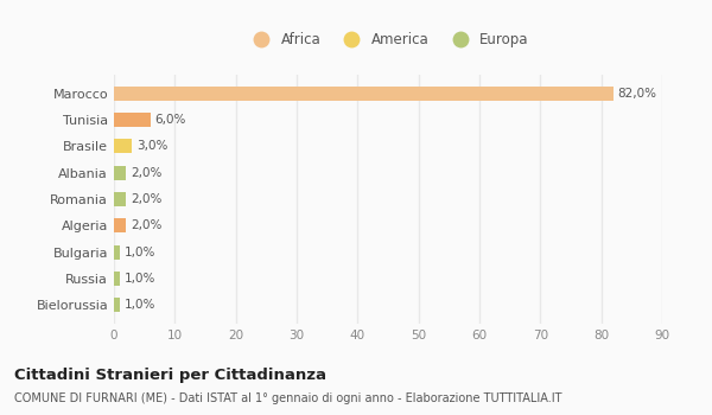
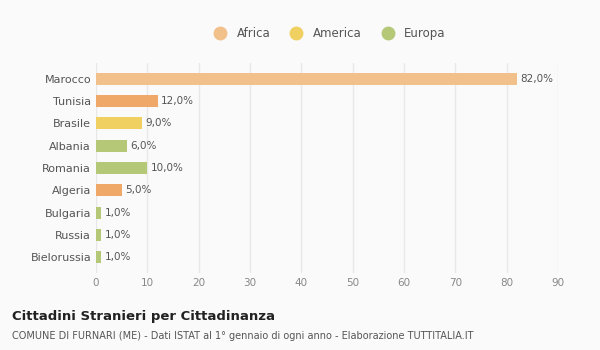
Tunisia: 6,0% -> 12,0%
Brasile: 3,0% -> 9,0%
Albania: 2,0% -> 6,0%
Romania: 2,0% -> 10,0%
Algeria: 2,0% -> 5,0%
